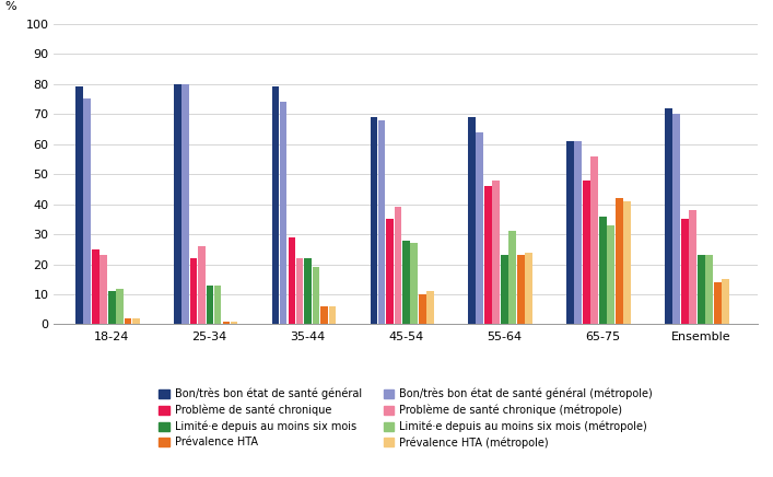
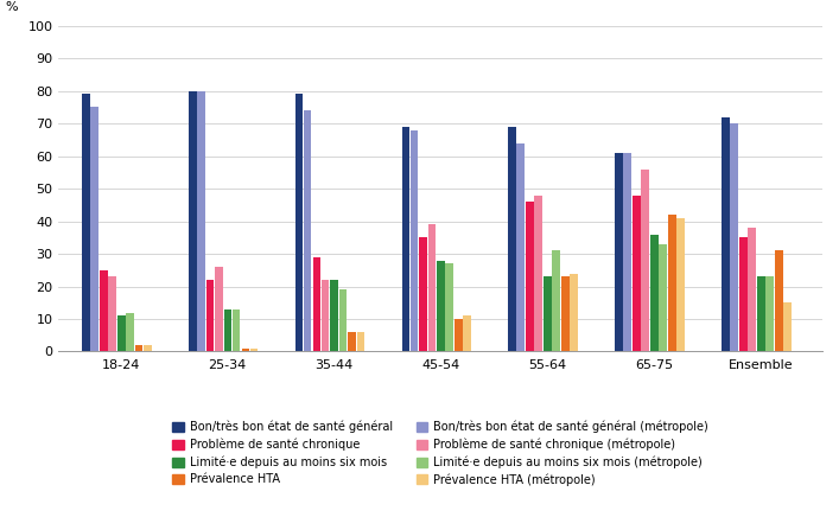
Prévalence HTA/Ensemble: 14 -> 31
